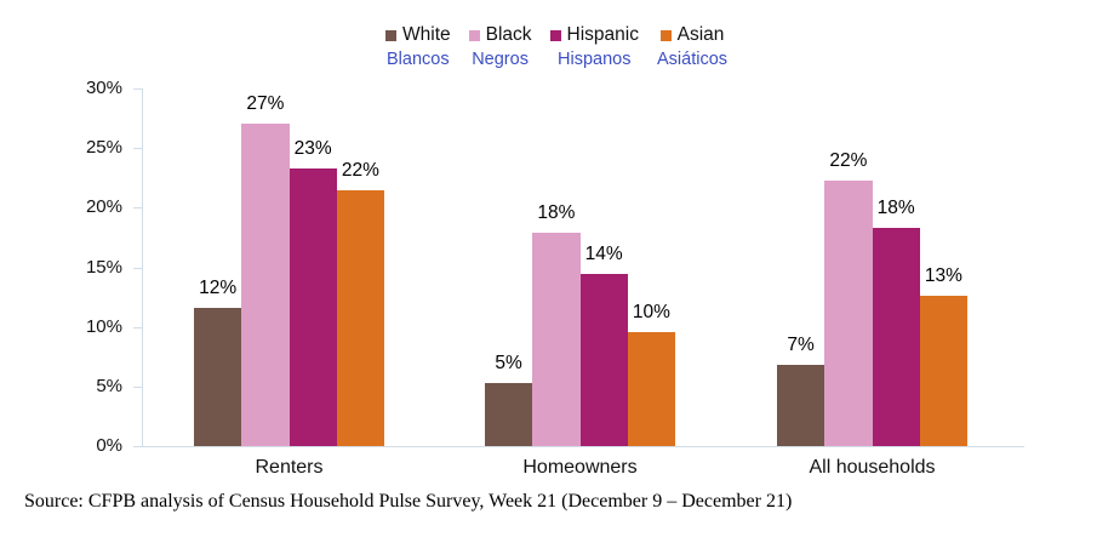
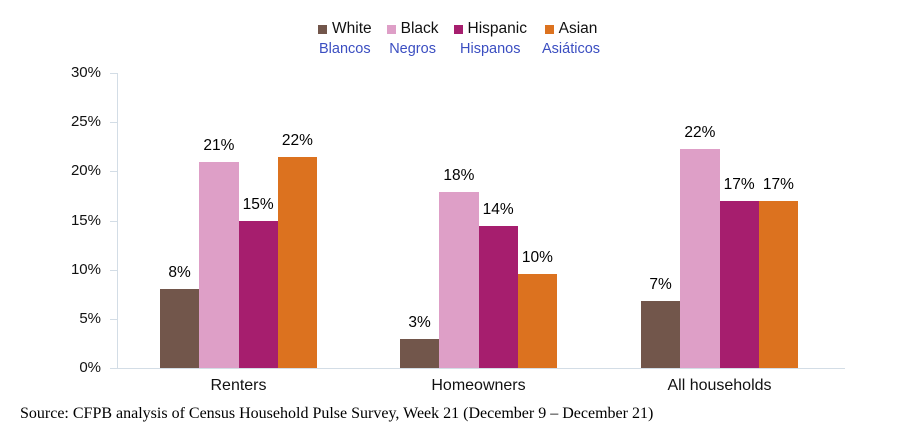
White/Renters: 12% -> 8%
Black/Renters: 27% -> 21%
Hispanic/Renters: 23% -> 15%
White/Homeowners: 5% -> 3%
Hispanic/All households: 18% -> 17%
Asian/All households: 13% -> 17%
